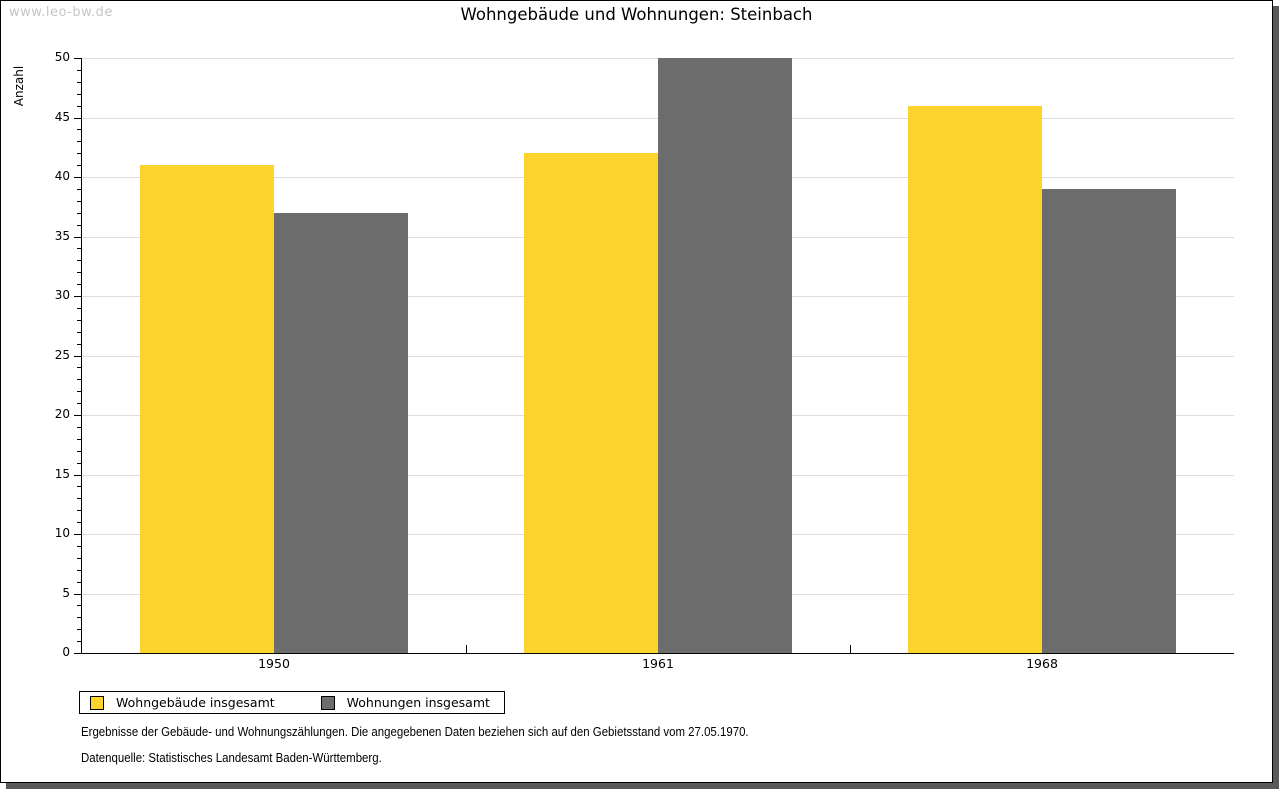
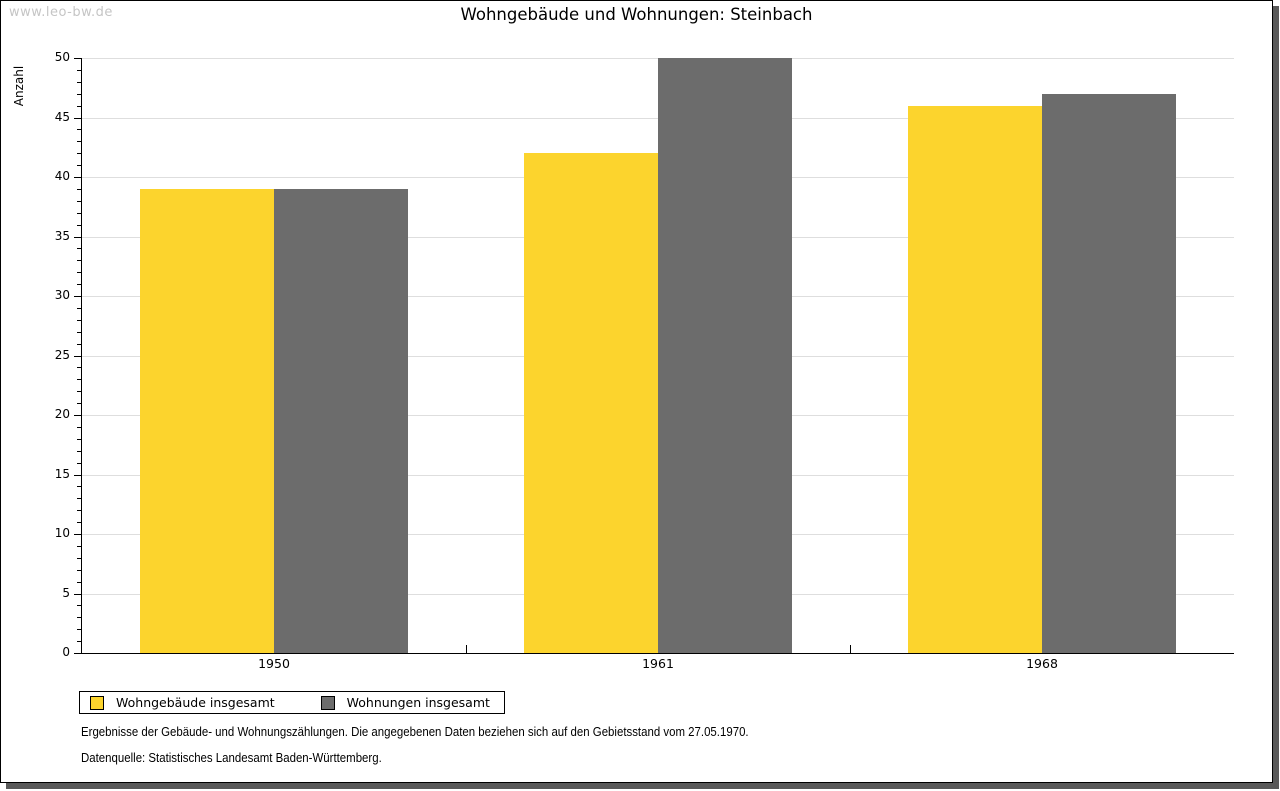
Wohngebäude insgesamt/1950: 41 -> 39
Wohnungen insgesamt/1950: 37 -> 39
Wohnungen insgesamt/1968: 39 -> 47
